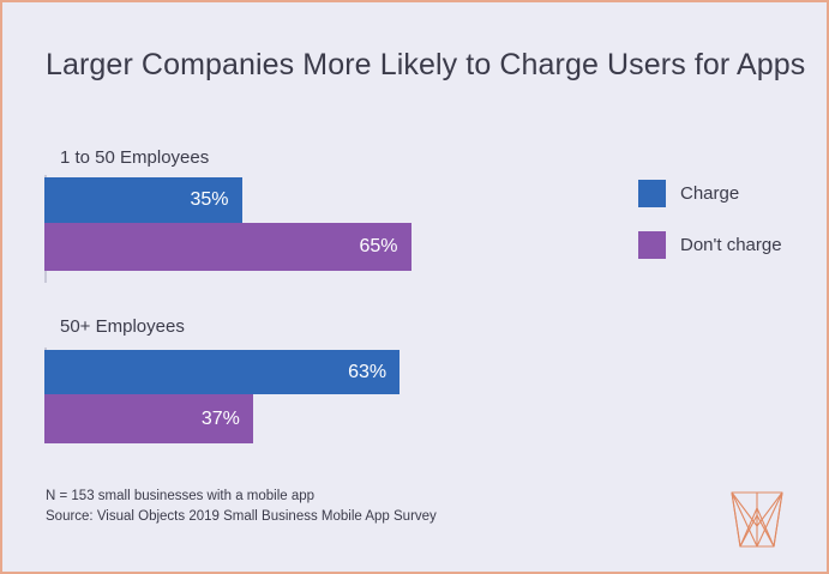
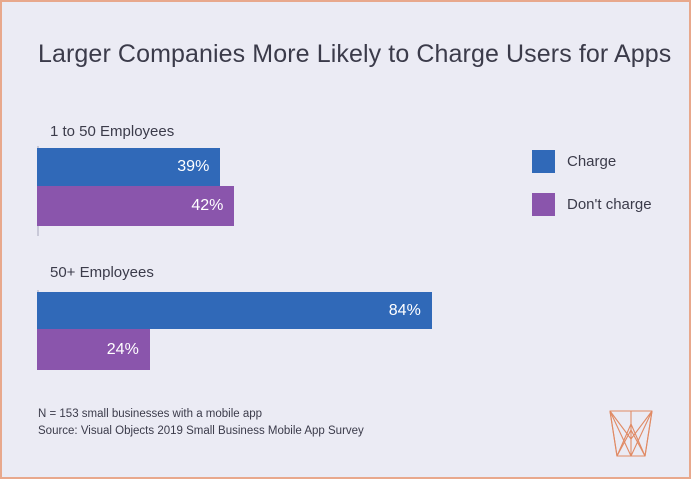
Charge/1 to 50 Employees: 35% -> 39%
Don't charge/1 to 50 Employees: 65% -> 42%
Charge/50+ Employees: 63% -> 84%
Don't charge/50+ Employees: 37% -> 24%
